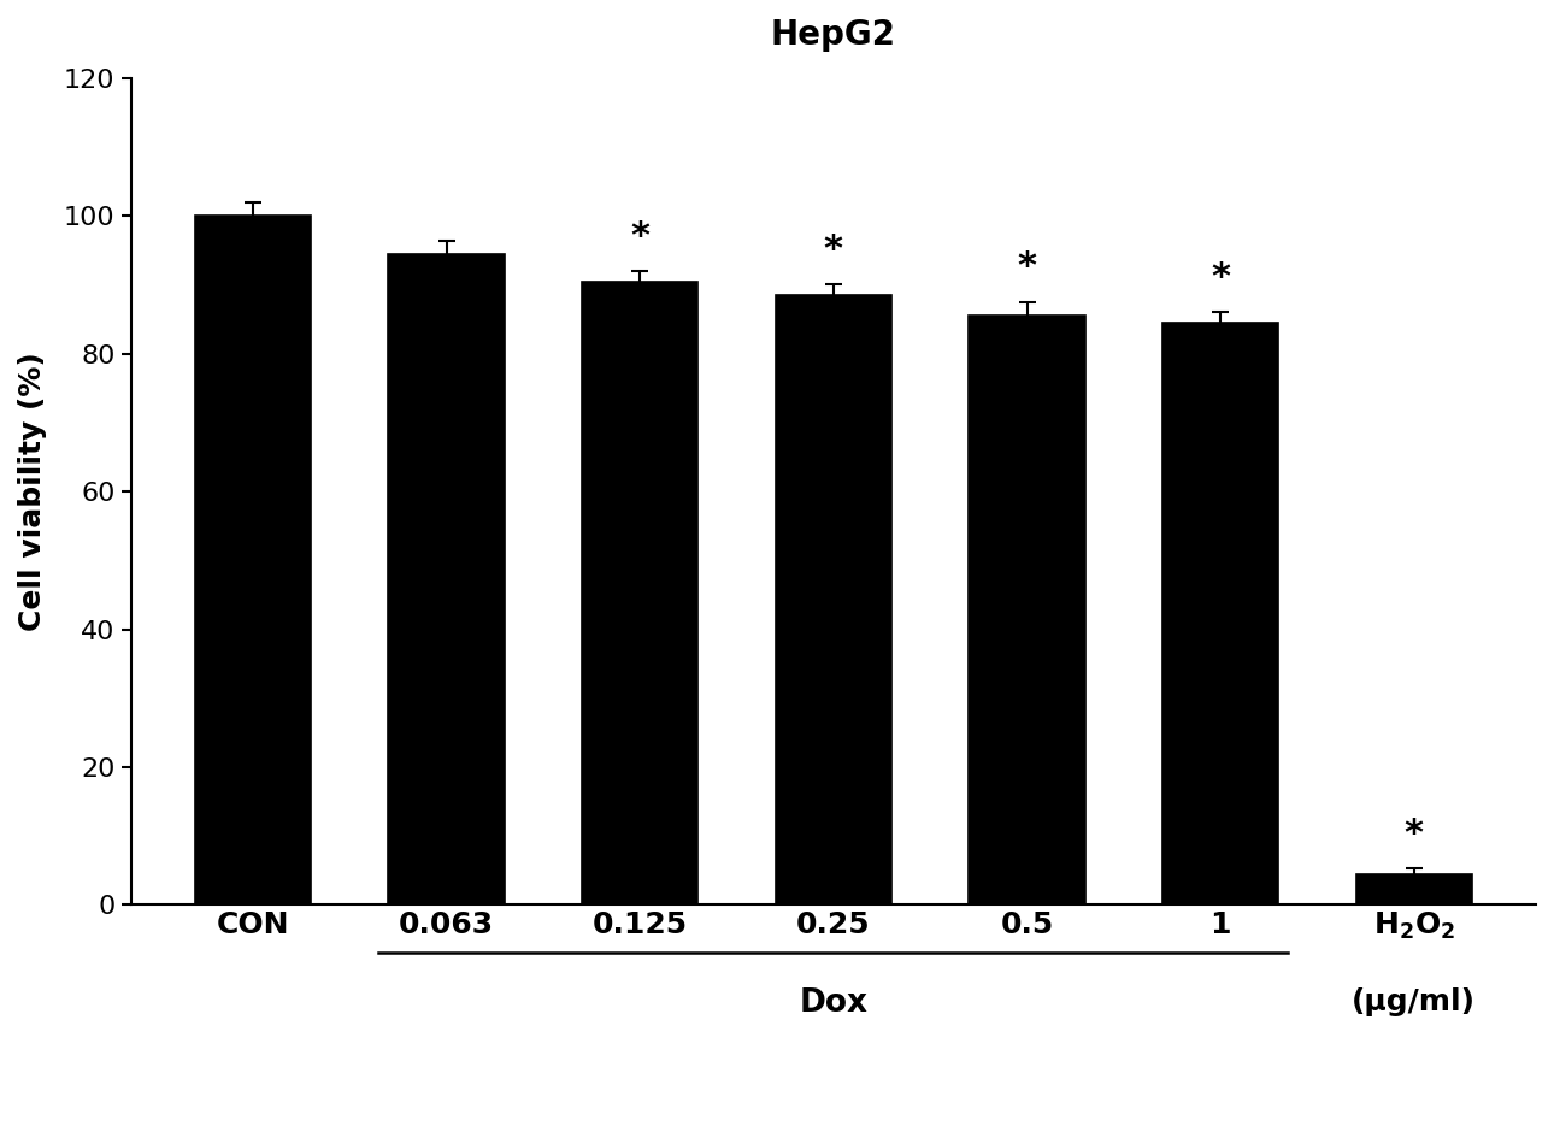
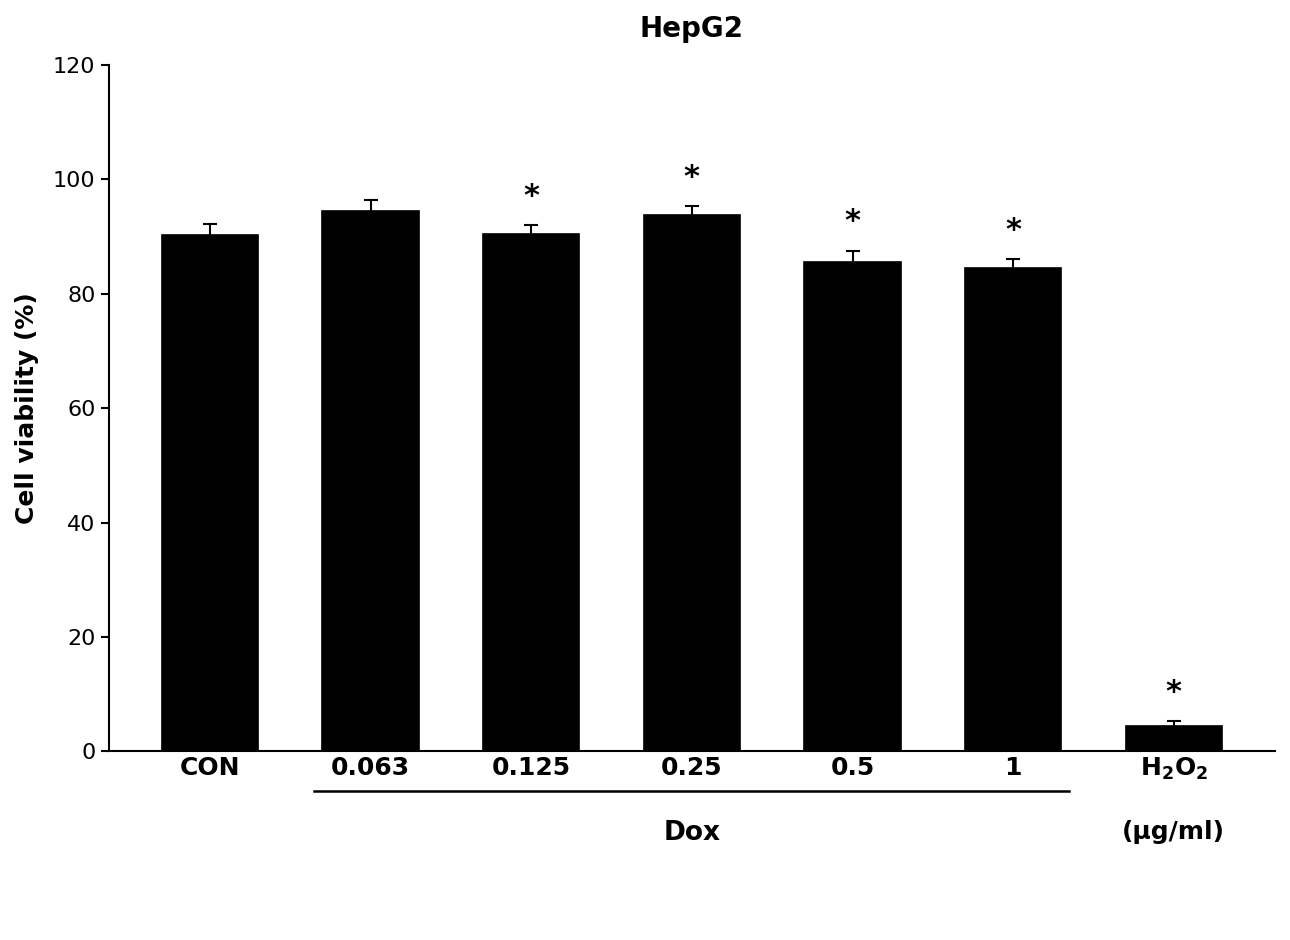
CON: 100.0 -> 90.2
0.25: 88.5 -> 93.8
